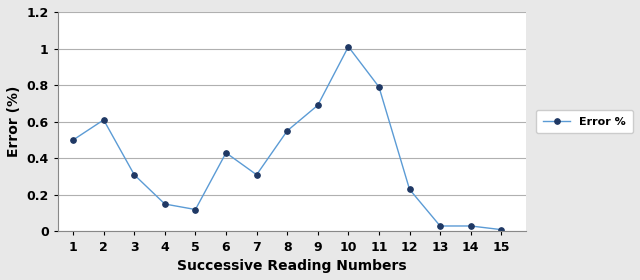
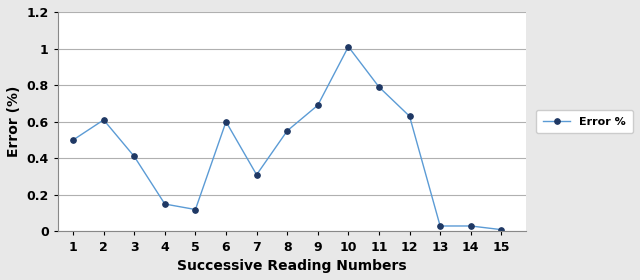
3: 0.31 -> 0.41
6: 0.43 -> 0.60
12: 0.23 -> 0.63
